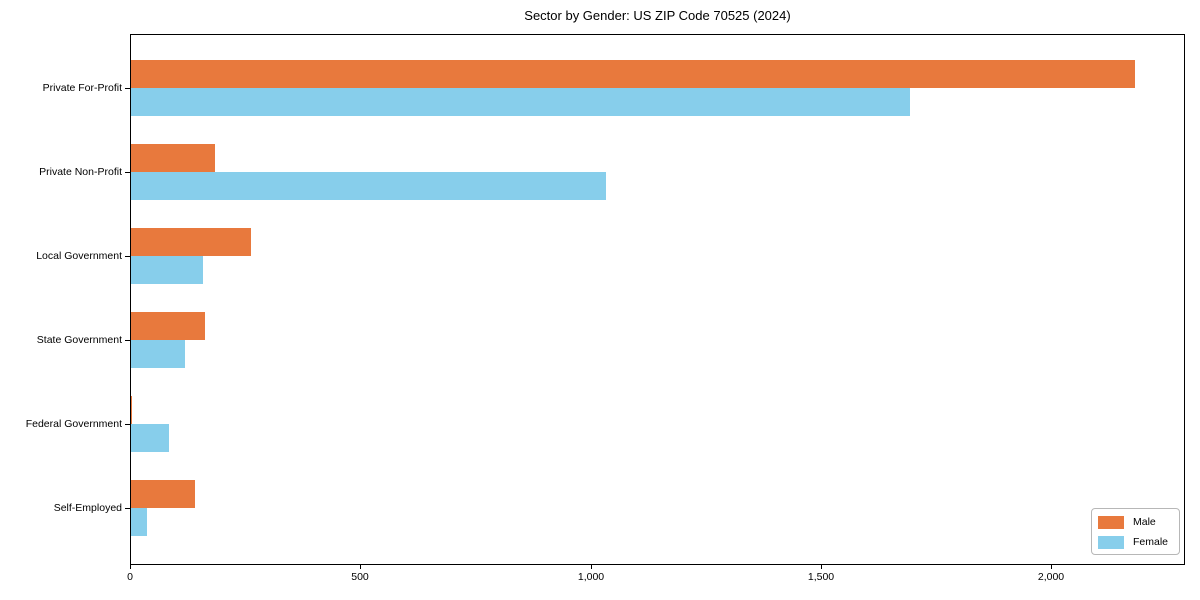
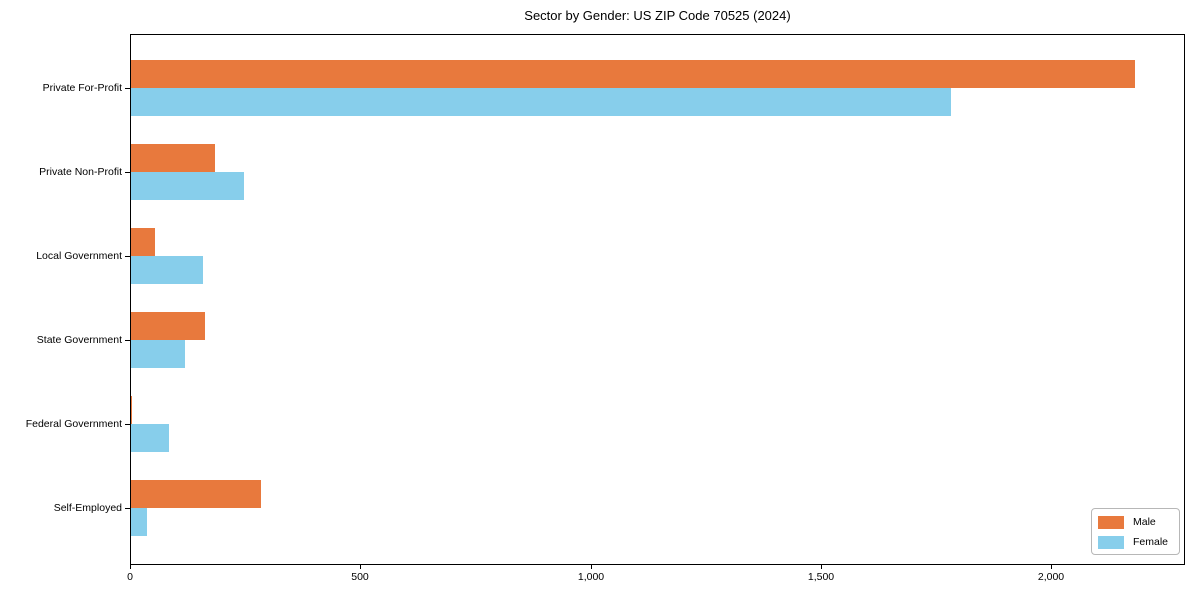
Female/Private For-Profit: 1690 -> 1780
Female/Private Non-Profit: 1030 -> 240
Male/Local Government: 260 -> 50
Male/Self-Employed: 140 -> 280
